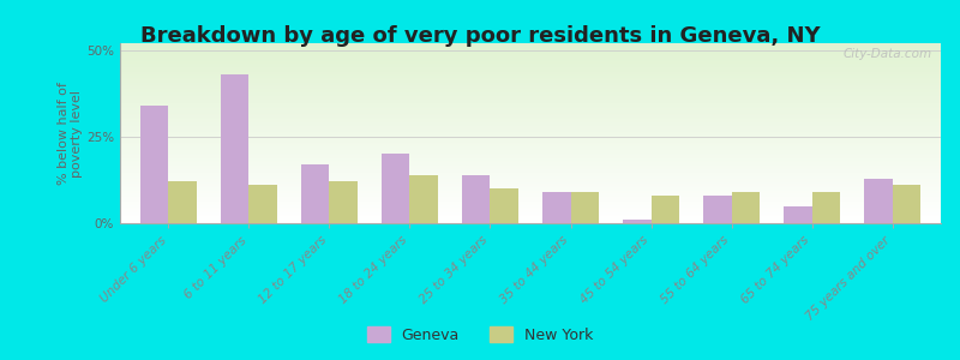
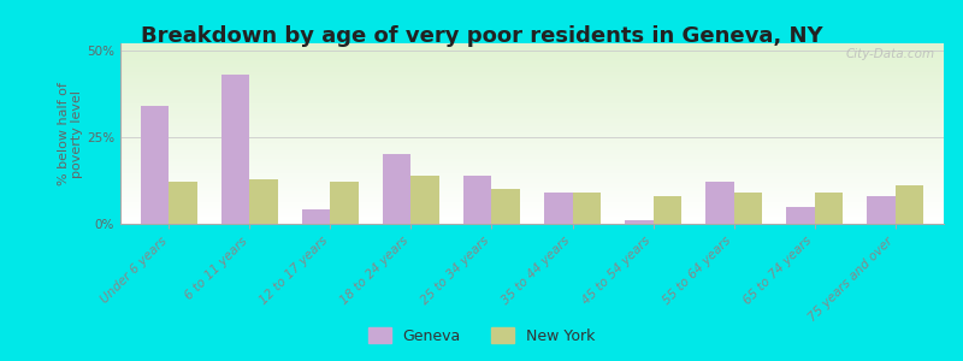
New York/6 to 11 years: 11% -> 13%
Geneva/12 to 17 years: 17% -> 4%
Geneva/55 to 64 years: 8% -> 12%
Geneva/75 years and over: 13% -> 8%
